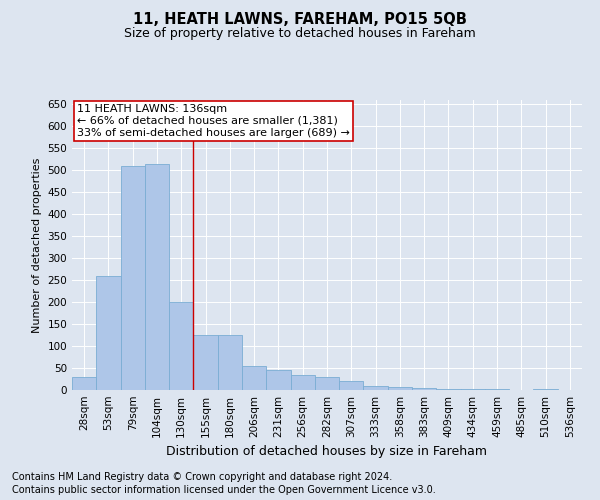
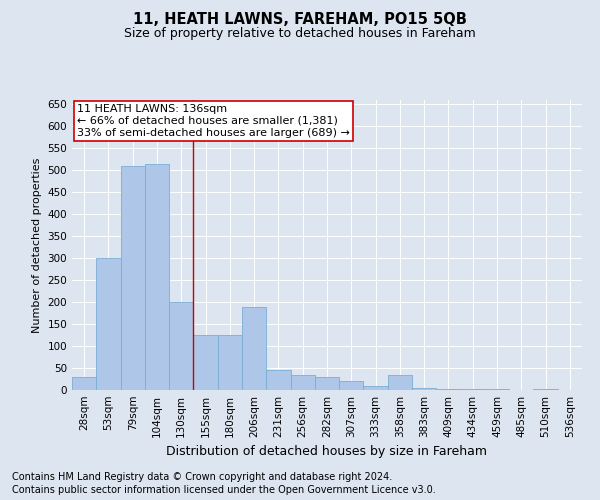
53sqm: 260 -> 300
206sqm: 55 -> 190
358sqm: 7 -> 35
